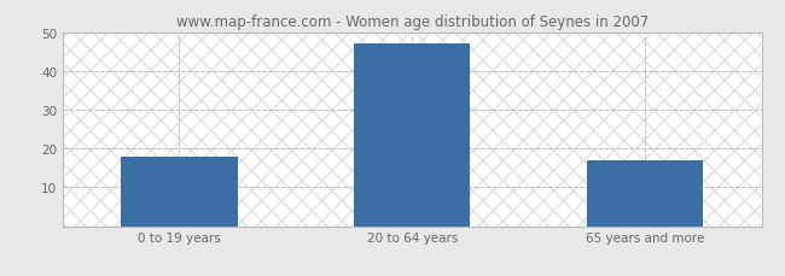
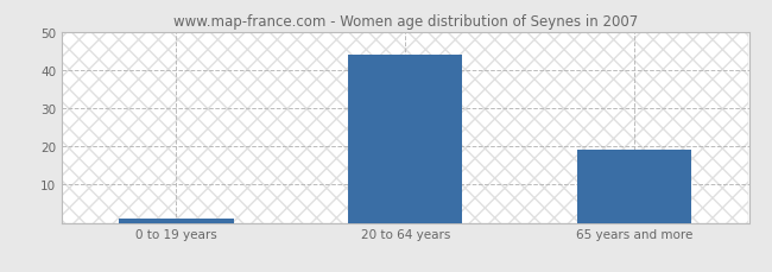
0 to 19 years: 18 -> 1
20 to 64 years: 47 -> 44
65 years and more: 17 -> 19
